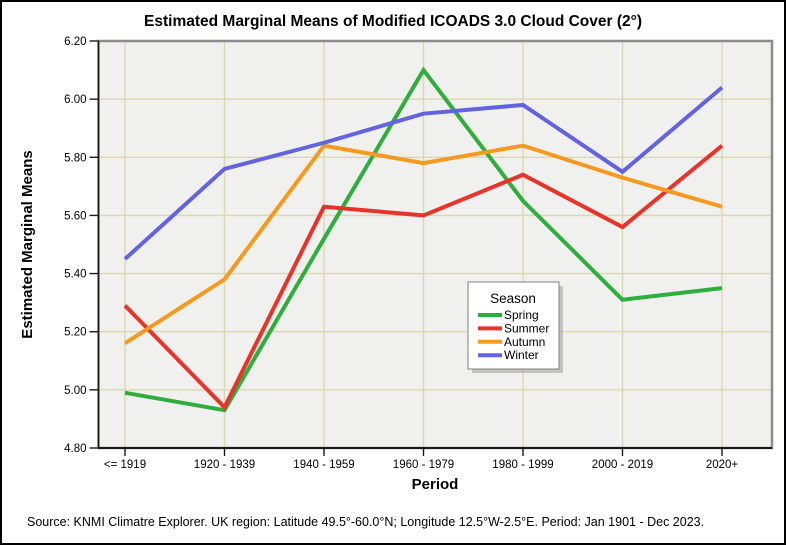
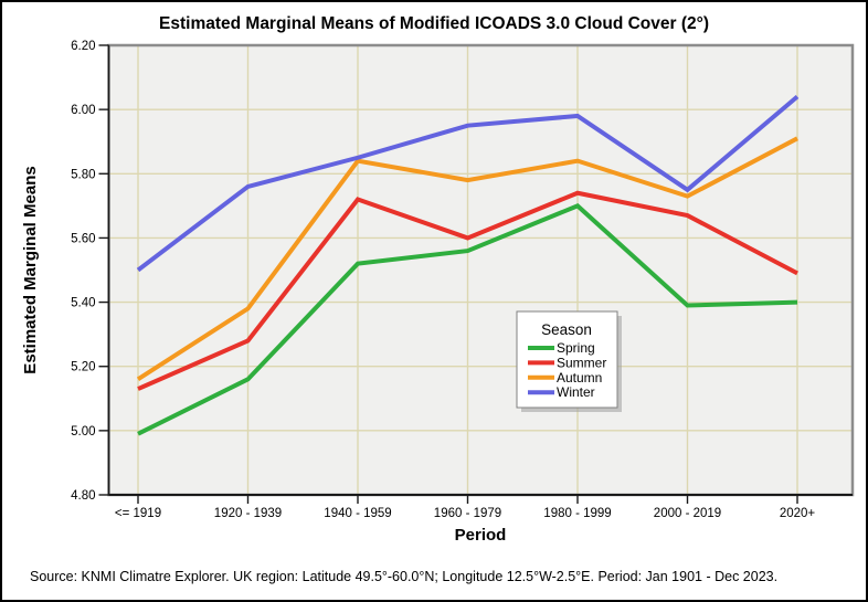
Summer/<= 1919: 5.29 -> 5.13
Winter/<= 1919: 5.45 -> 5.50
Spring/1920 - 1939: 4.93 -> 5.16
Summer/1920 - 1939: 4.94 -> 5.28
Summer/1940 - 1959: 5.63 -> 5.72
Spring/1960 - 1979: 6.10 -> 5.56
Spring/1980 - 1999: 5.65 -> 5.70
Spring/2000 - 2019: 5.31 -> 5.39
Summer/2000 - 2019: 5.56 -> 5.67
Spring/2020+: 5.35 -> 5.40
Summer/2020+: 5.84 -> 5.49
Autumn/2020+: 5.63 -> 5.91
